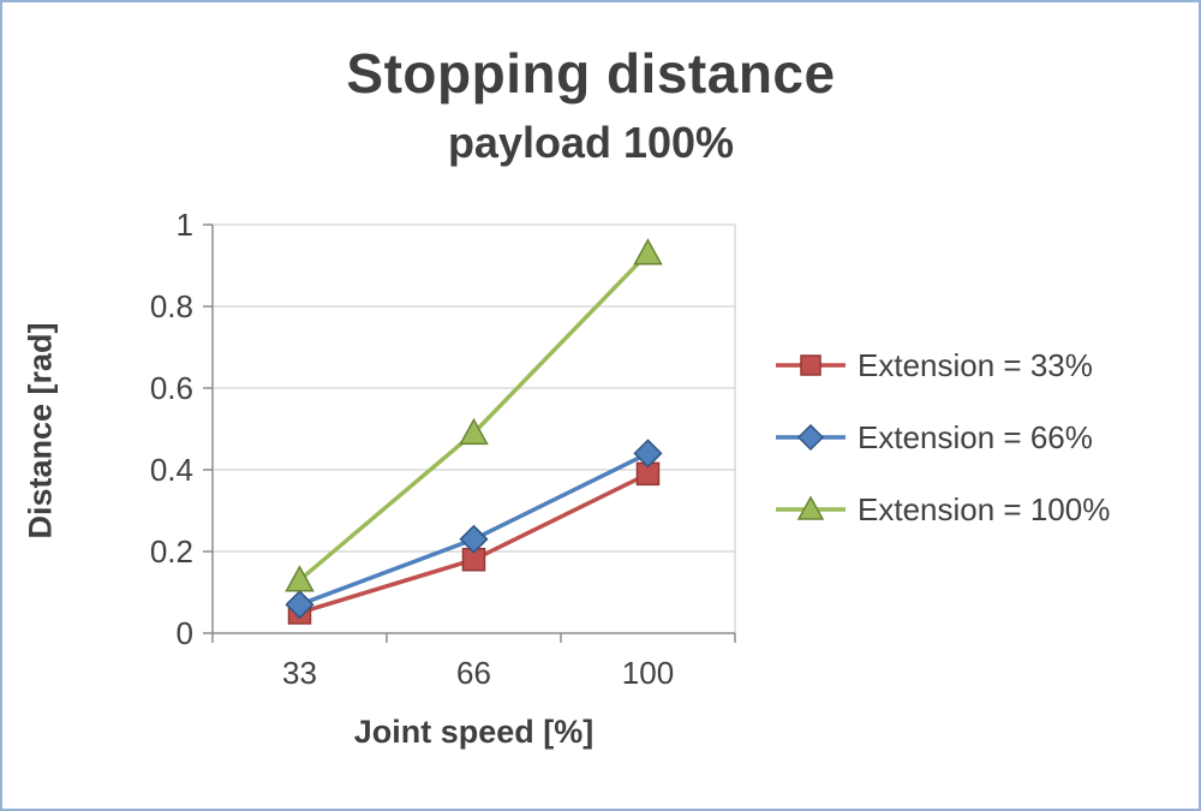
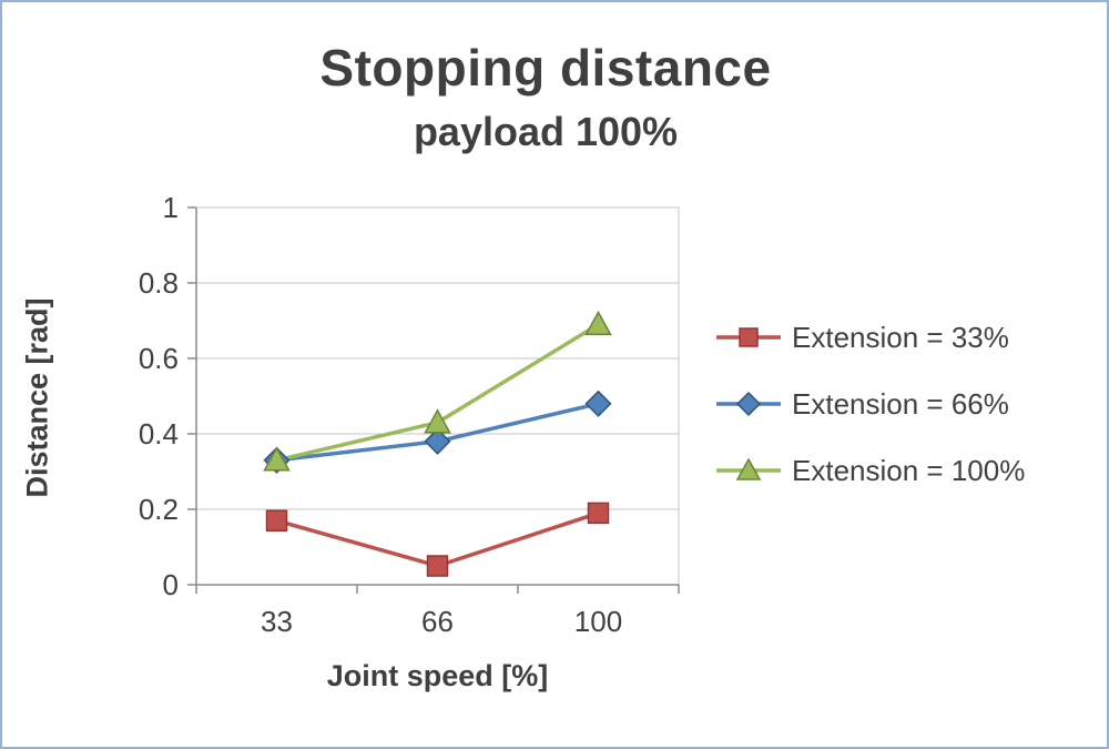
Extension = 33%/33: 0.05 -> 0.17
Extension = 66%/33: 0.07 -> 0.33
Extension = 100%/33: 0.13 -> 0.33
Extension = 33%/66: 0.18 -> 0.05
Extension = 66%/66: 0.23 -> 0.38
Extension = 100%/66: 0.49 -> 0.43
Extension = 33%/100: 0.39 -> 0.19
Extension = 66%/100: 0.44 -> 0.48
Extension = 100%/100: 0.93 -> 0.69
